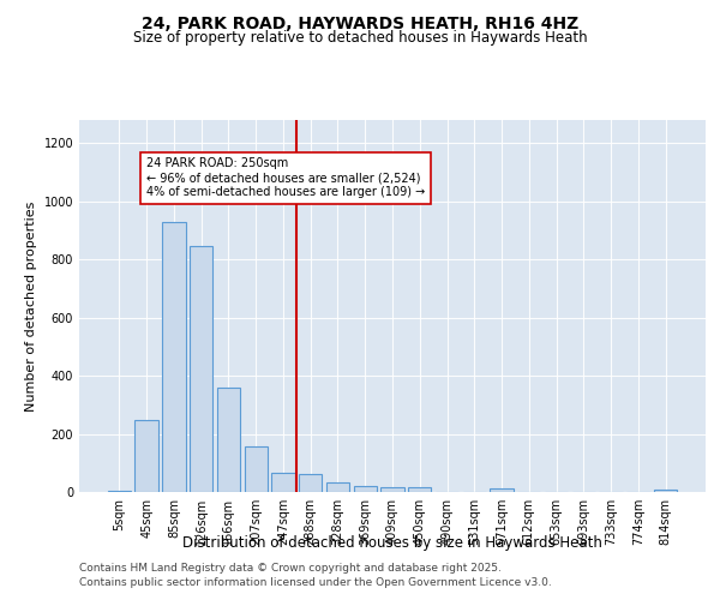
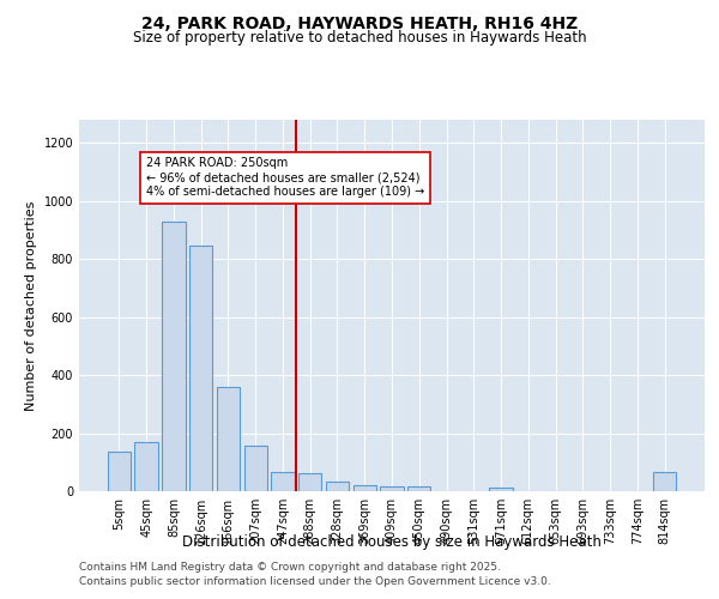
5sqm: 5 -> 135
45sqm: 248 -> 170
814sqm: 8 -> 65
